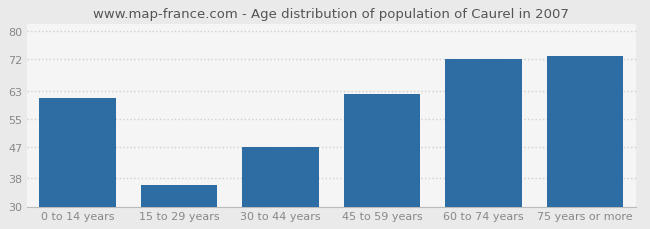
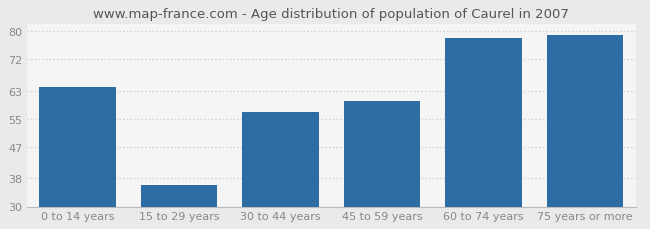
0 to 14 years: 61 -> 64
30 to 44 years: 47 -> 57
45 to 59 years: 62 -> 60
60 to 74 years: 72 -> 78
75 years or more: 73 -> 79
